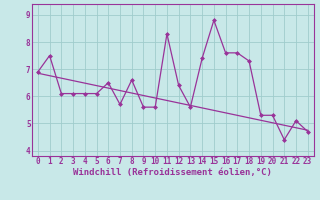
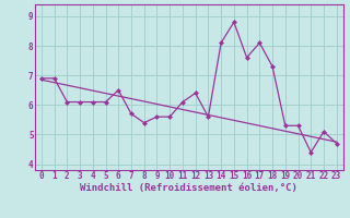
1: 7.5 -> 6.9
8: 6.6 -> 5.4
11: 8.3 -> 6.1
14: 7.4 -> 8.1
17: 7.6 -> 8.1
